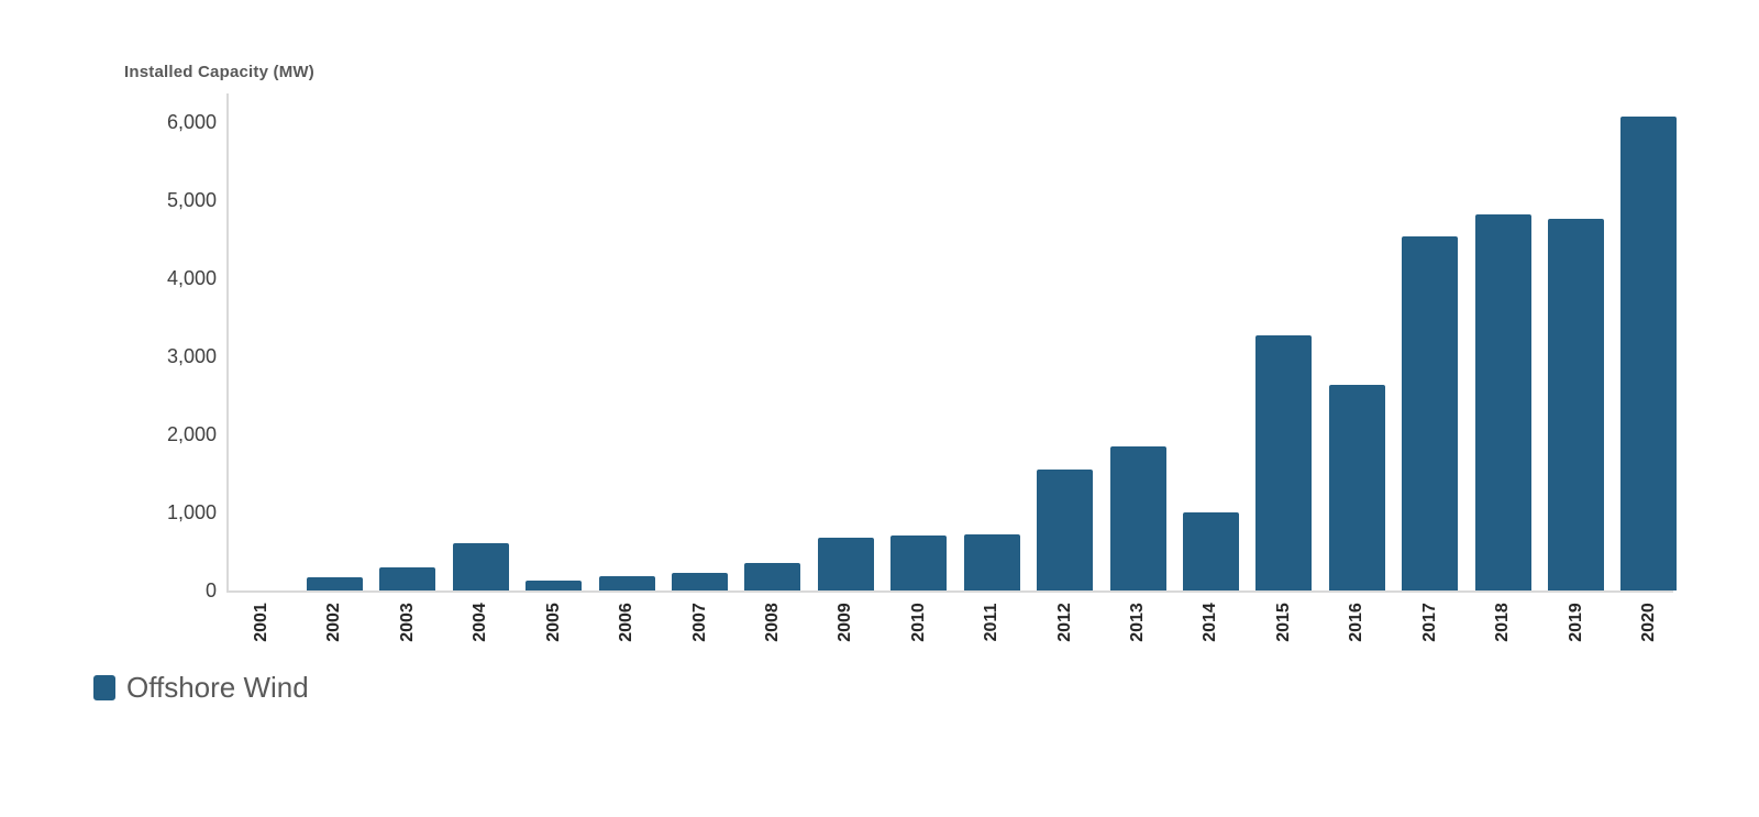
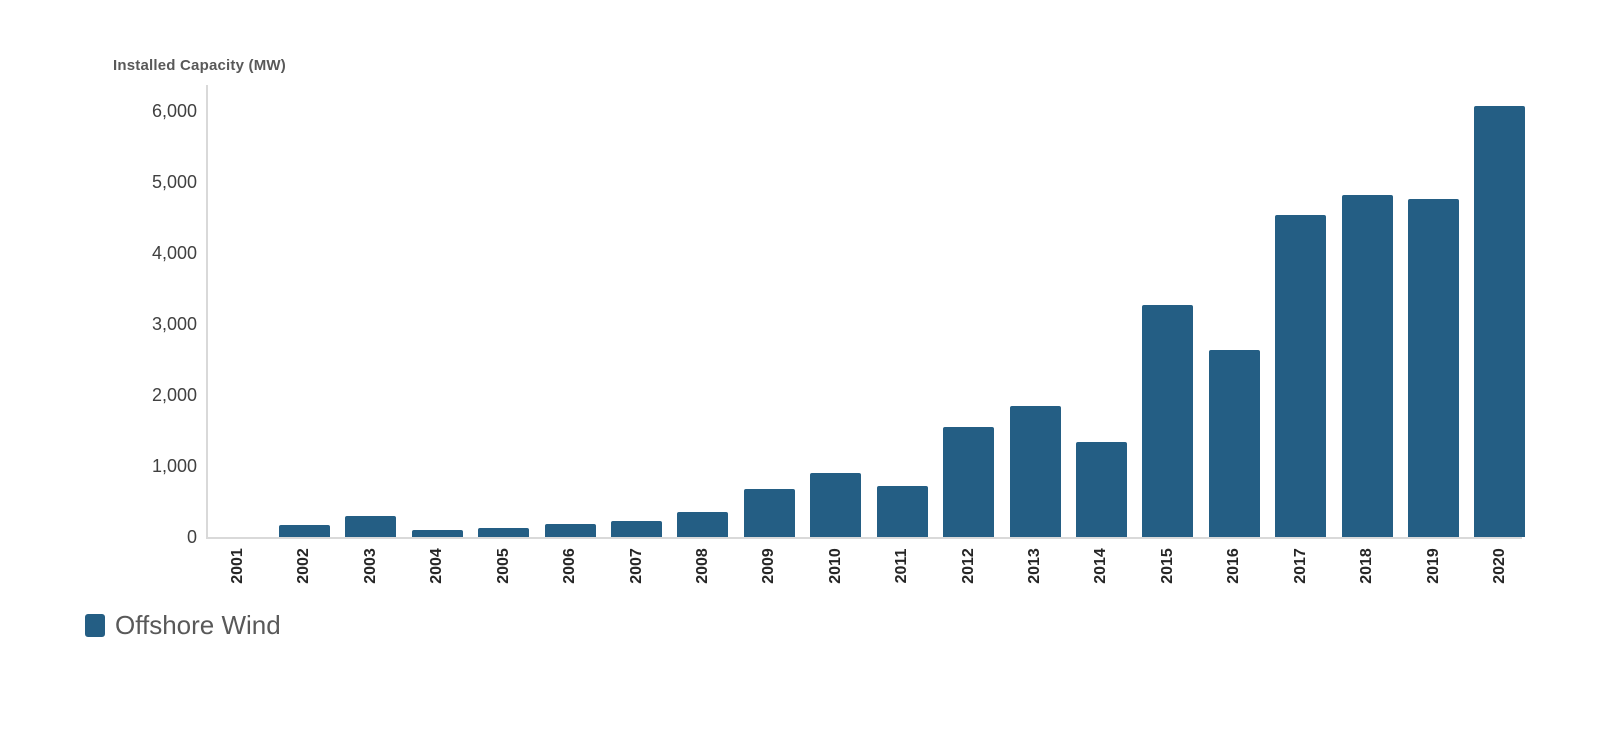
2004: 600 -> 100
2010: 700 -> 900
2014: 1000 -> 1300
